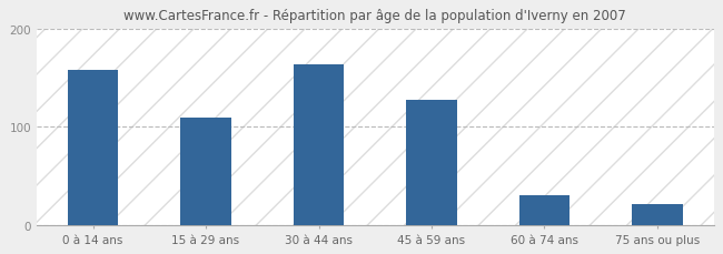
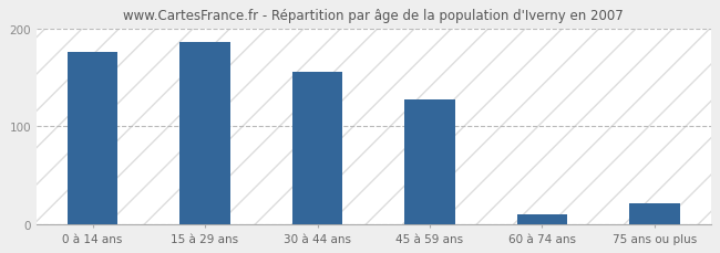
0 à 14 ans: 158 -> 176
15 à 29 ans: 109 -> 186
30 à 44 ans: 163 -> 156
60 à 74 ans: 30 -> 10
